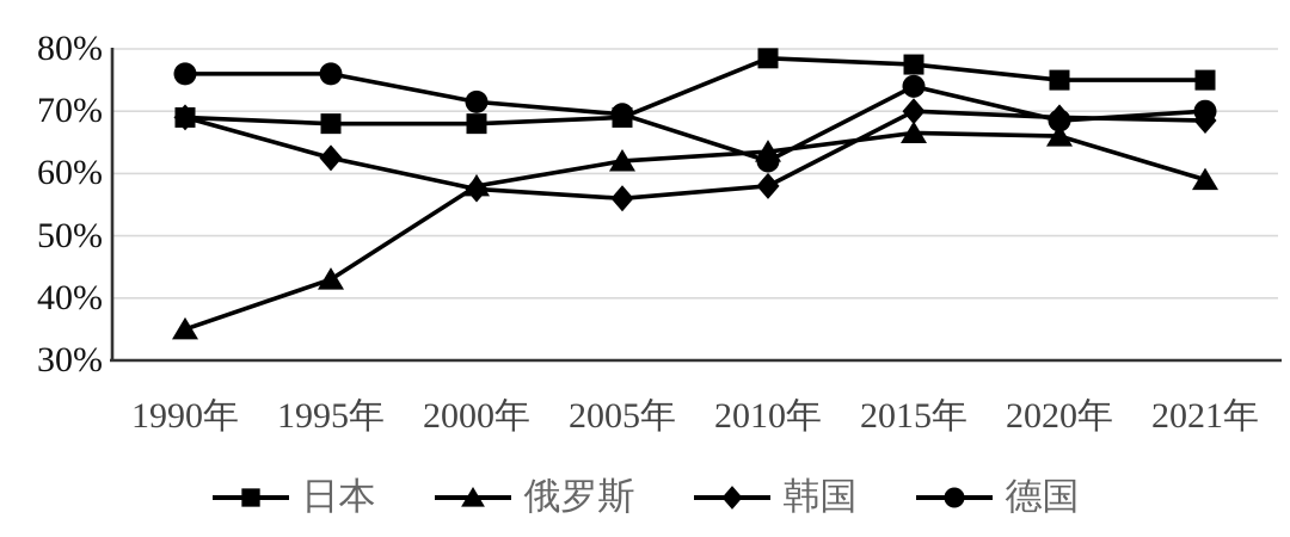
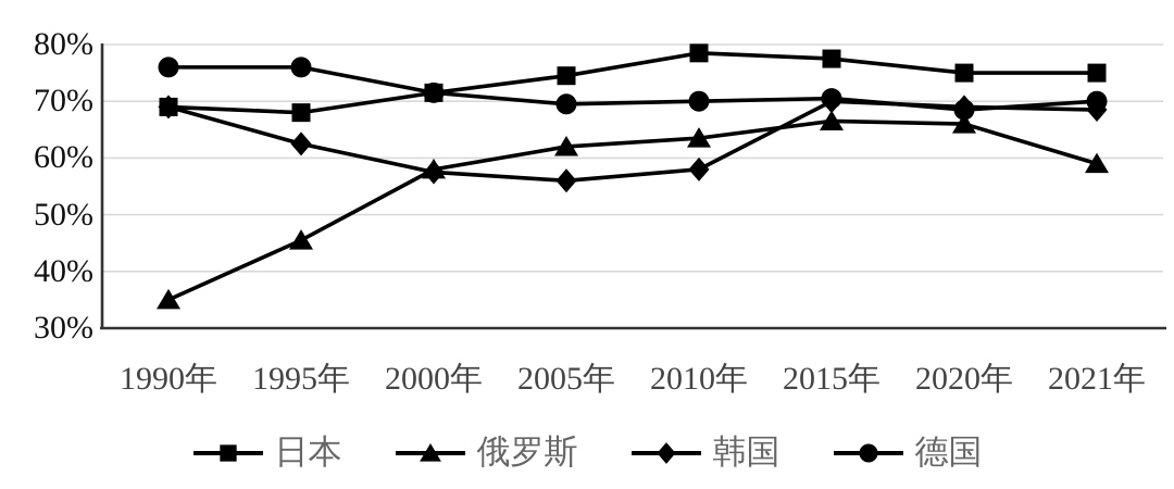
俄罗斯/1995年: 43% -> 46%
日本/2000年: 68% -> 72%
日本/2005年: 69% -> 74%
德国/2010年: 62% -> 70%
德国/2015年: 74% -> 70%
